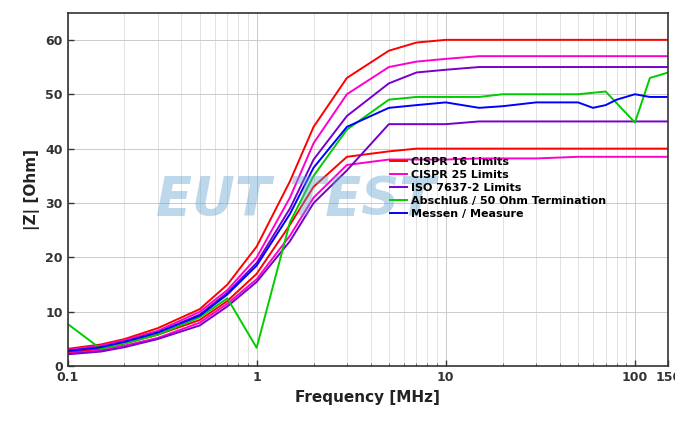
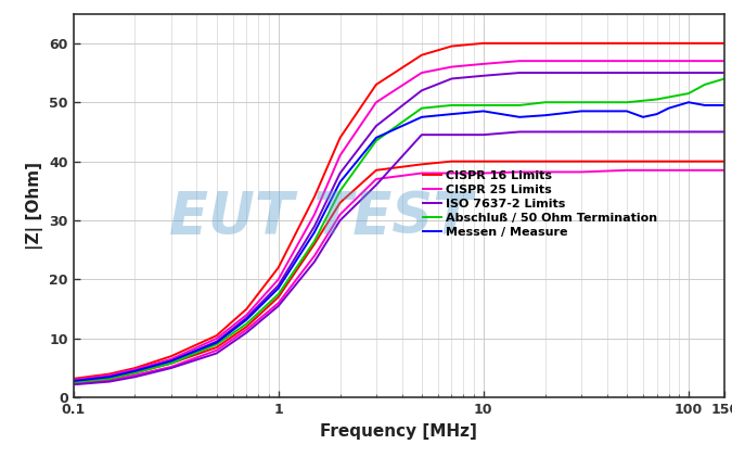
Abschluß / 50 Ohm Termination/0.1: 7.8 -> 2.6
Abschluß / 50 Ohm Termination/1: 3.4 -> 17.5
Abschluß / 50 Ohm Termination/100: 44.8 -> 51.5
